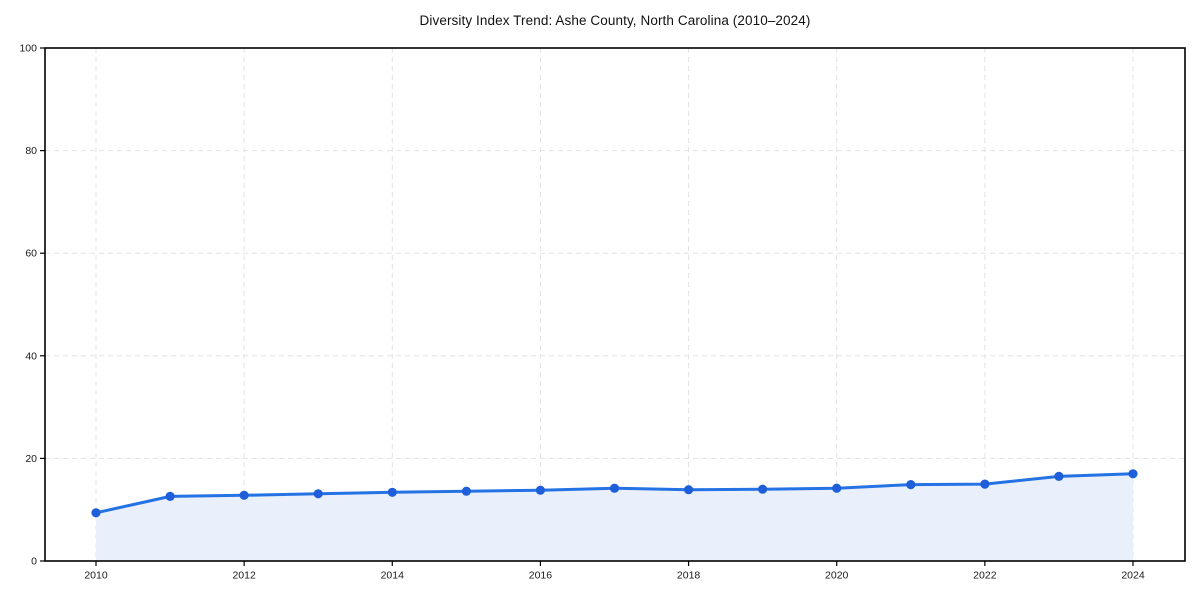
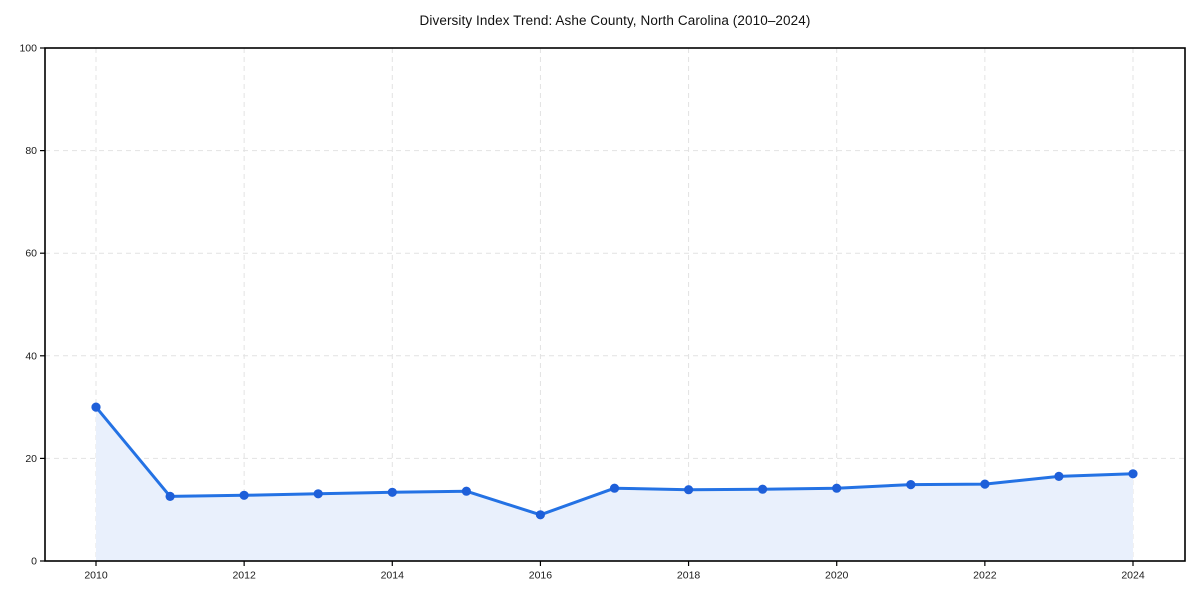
2010: 9 -> 30
2016: 14 -> 9
